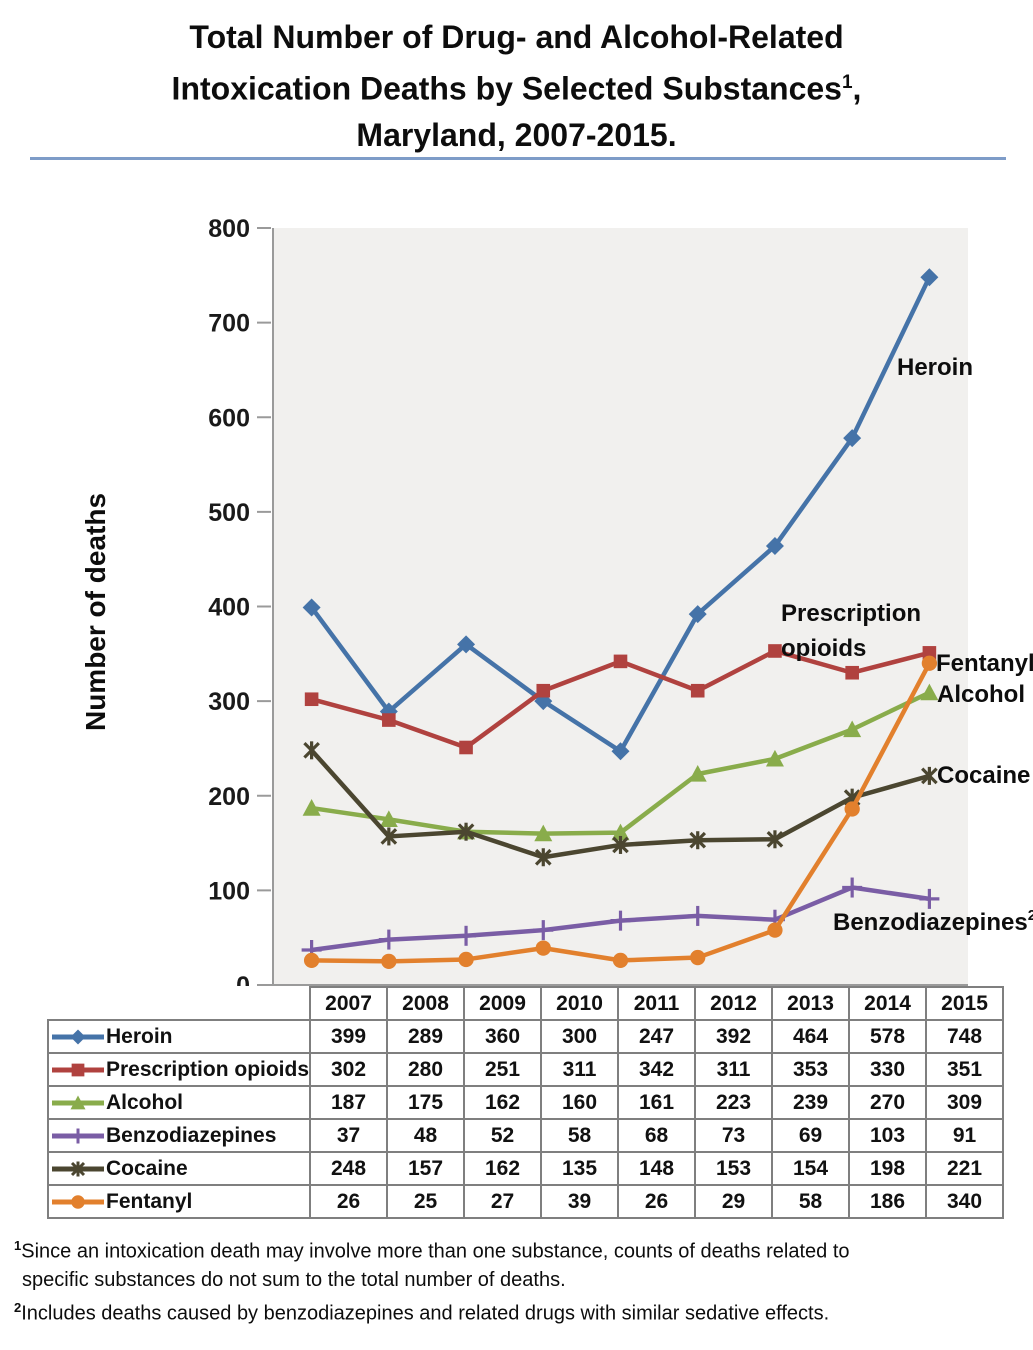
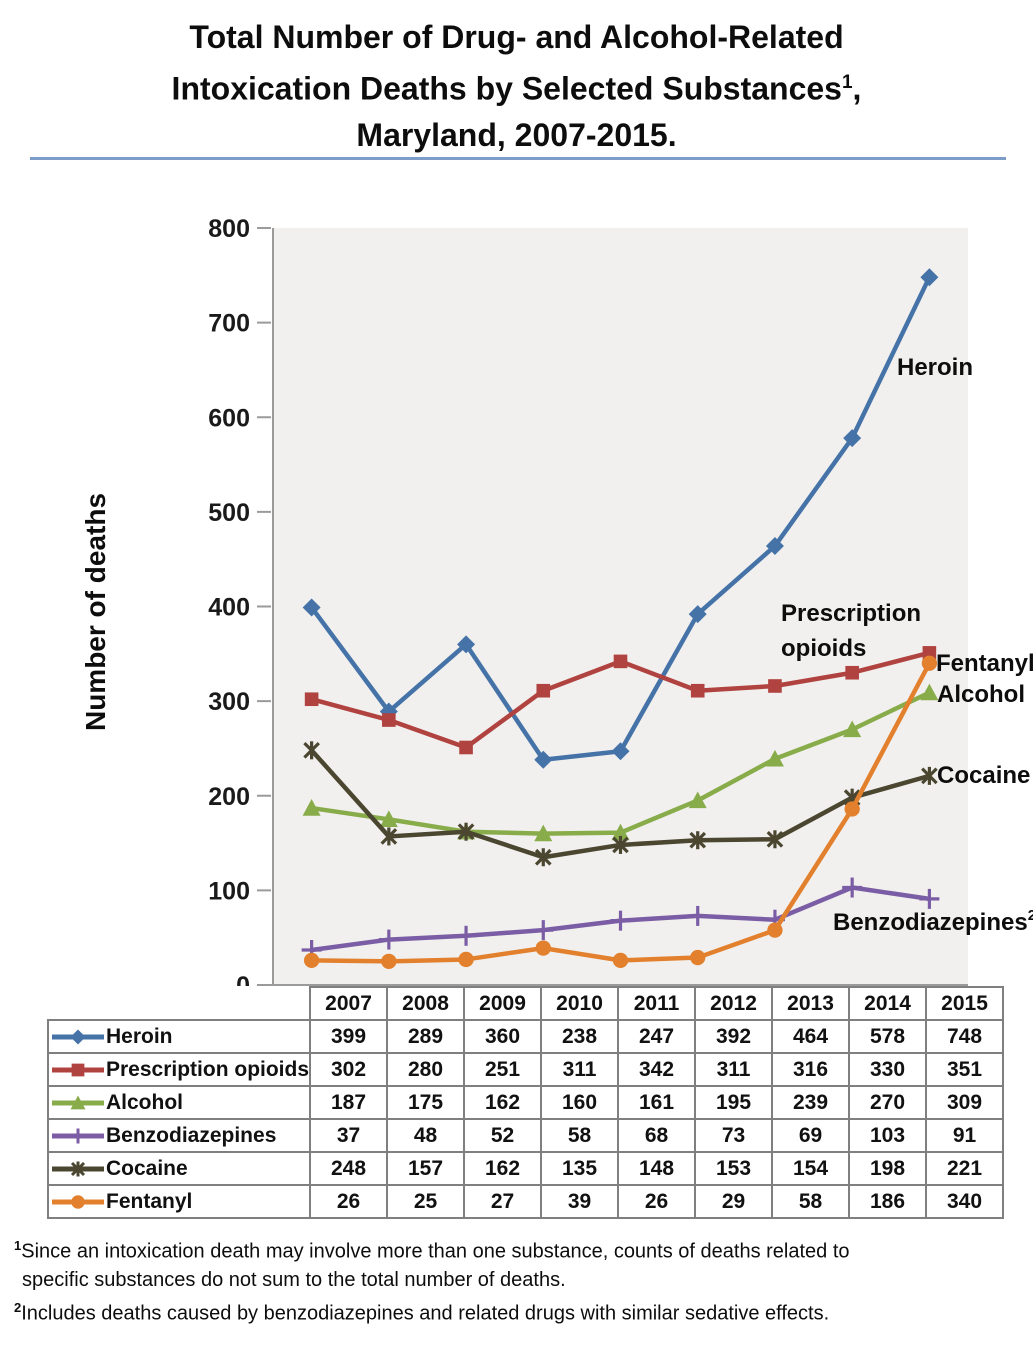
Heroin/2010: 300 -> 238
Alcohol/2012: 223 -> 195
Prescription opioids/2013: 353 -> 316
